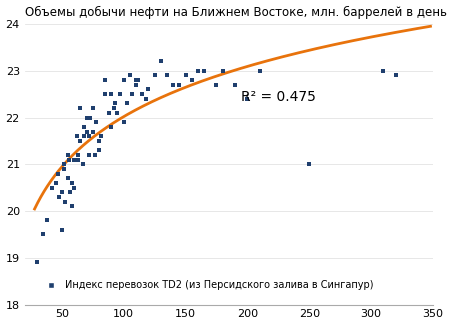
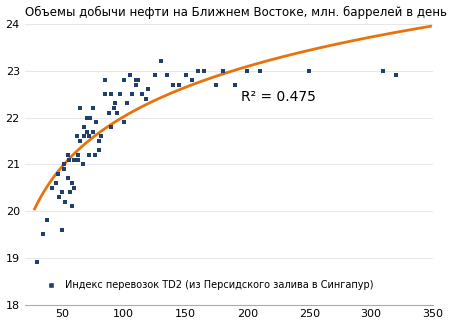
Индекс перевозок TD2 (из Персидского залива в Сингапур)/200: 22.4 -> 23.0
Индекс перевозок TD2 (из Персидского залива в Сингапур)/250: 21.0 -> 23.0
